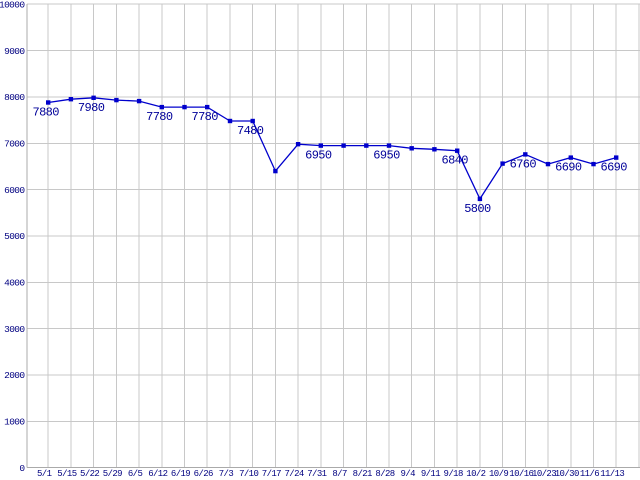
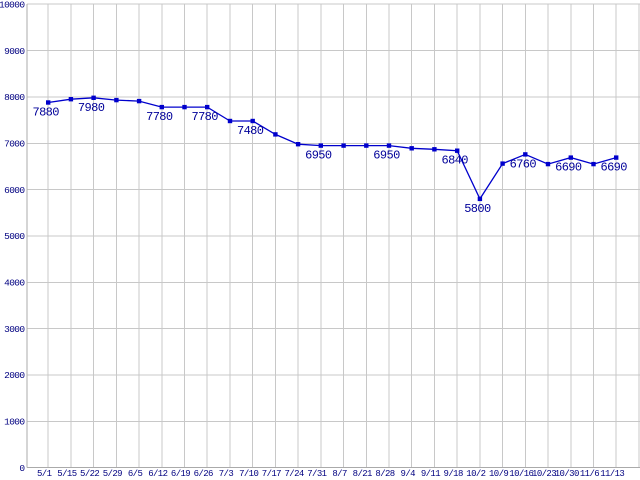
7/17: 6400 -> 7200
